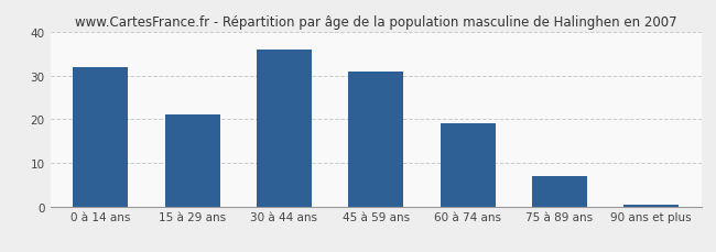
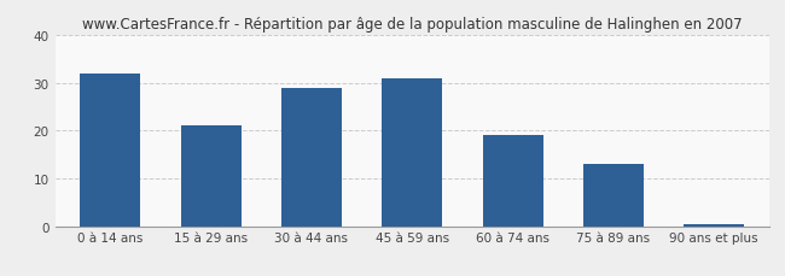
30 à 44 ans: 36.0 -> 29.0
75 à 89 ans: 7.0 -> 13.0
